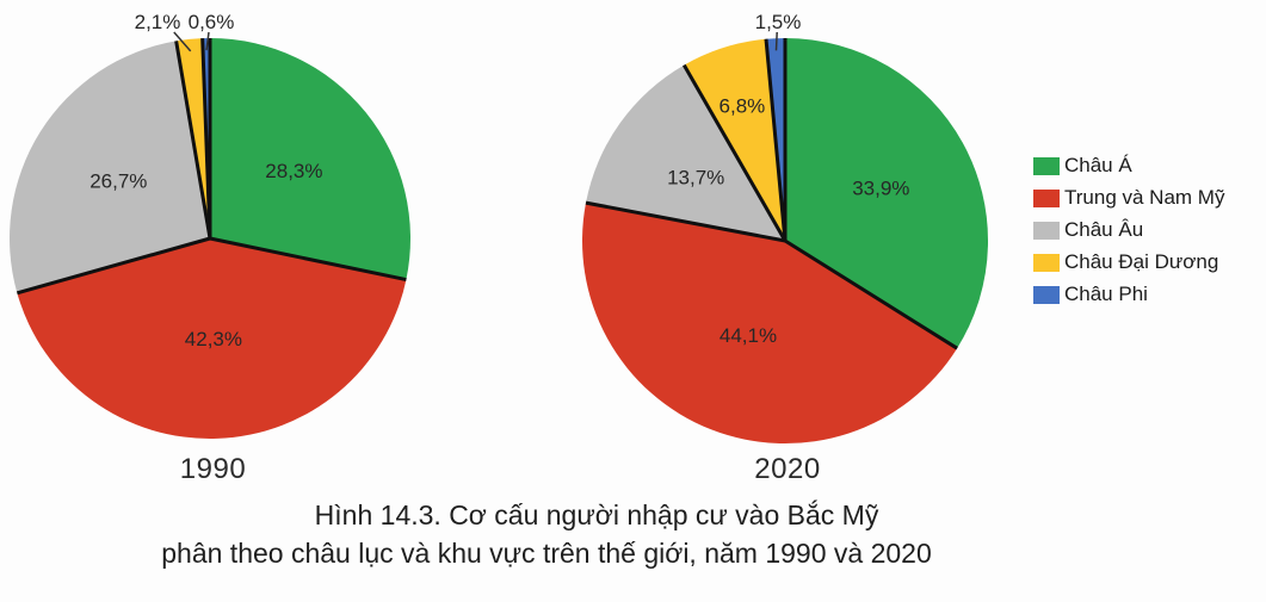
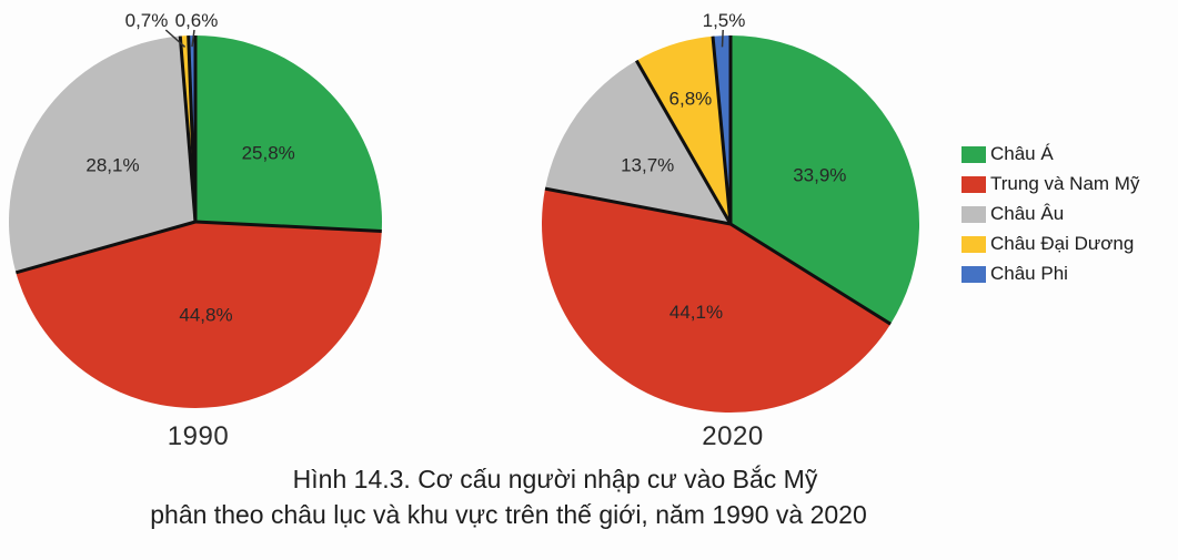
1990/Châu Á: 28,3% -> 25,8%
1990/Trung và Nam Mỹ: 42,3% -> 44,8%
1990/Châu Âu: 26,7% -> 28,1%
1990/Châu Đại Dương: 2,1% -> 0,7%
